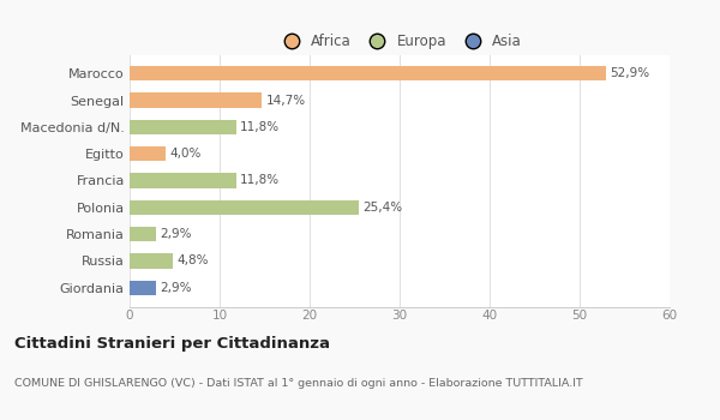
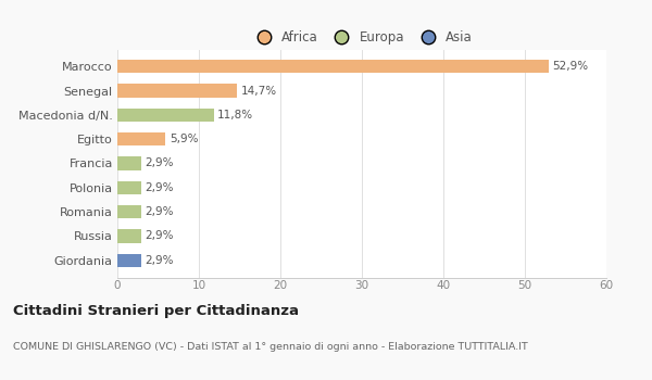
Egitto: 4,0% -> 5,9%
Francia: 11,8% -> 2,9%
Polonia: 25,4% -> 2,9%
Russia: 4,8% -> 2,9%
